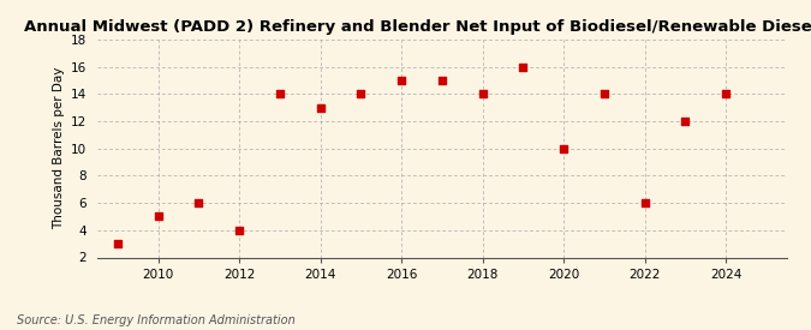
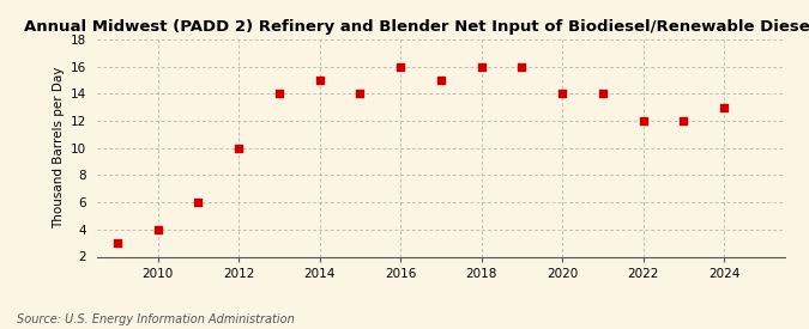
2010: 5 -> 4
2012: 4 -> 10
2014: 13 -> 15
2016: 15 -> 16
2018: 14 -> 16
2020: 10 -> 14
2022: 6 -> 12
2024: 14 -> 13
